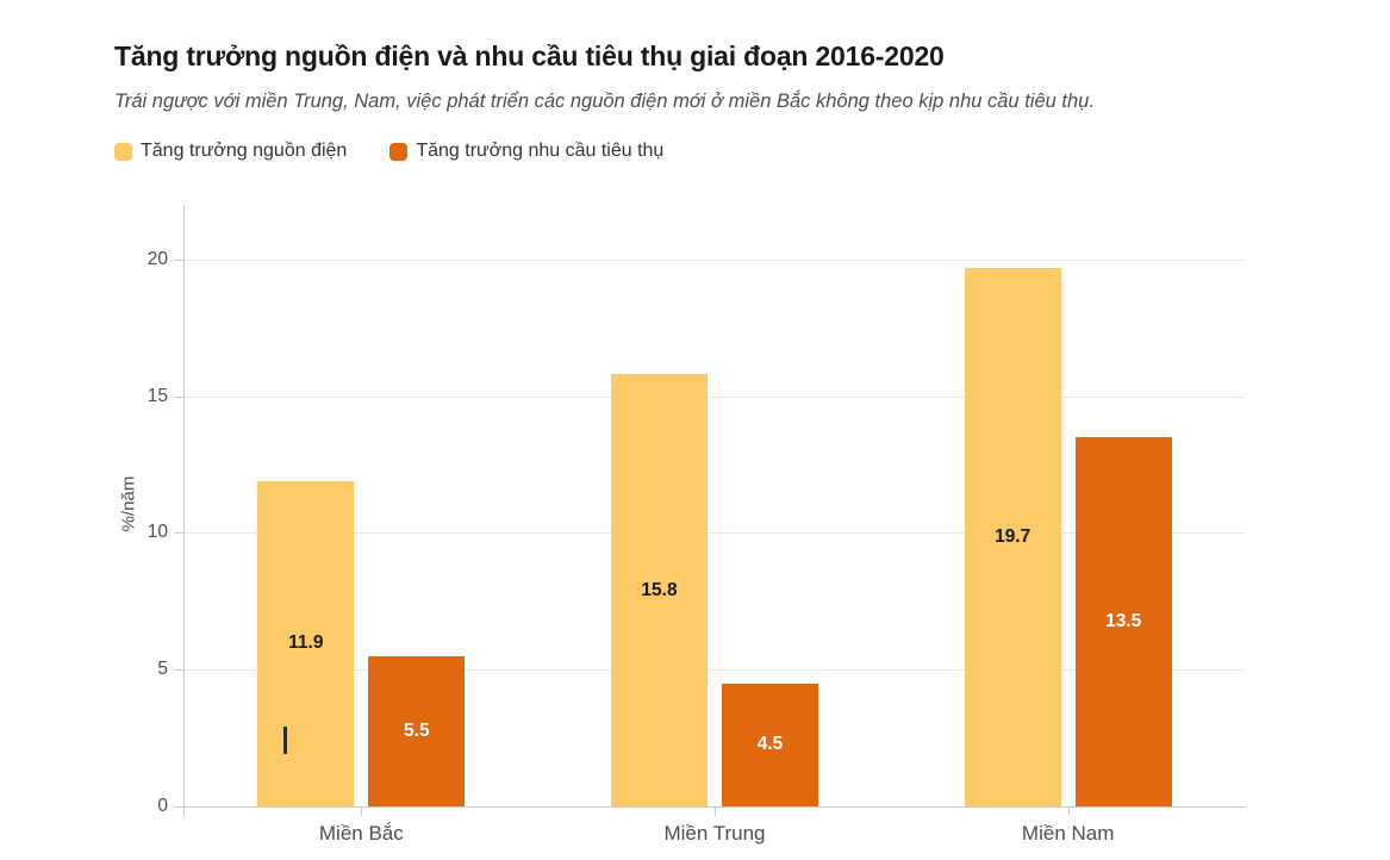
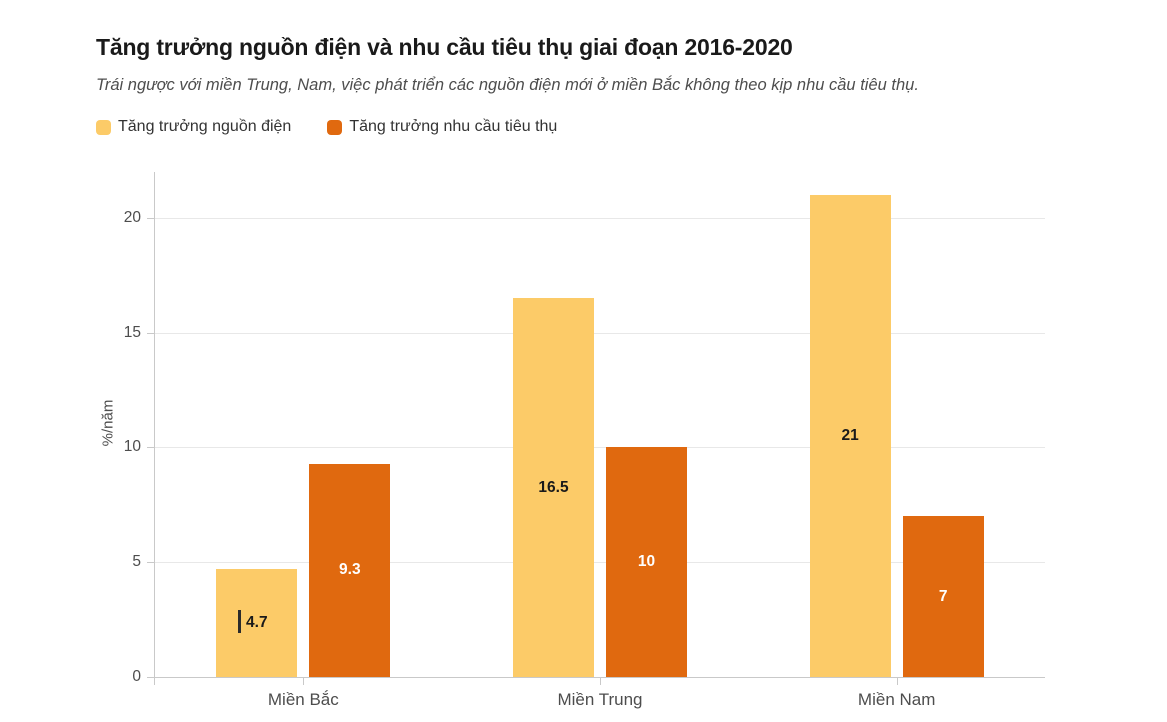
Tăng trưởng nguồn điện/Miền Bắc: 11.9 -> 4.7
Tăng trưởng nhu cầu tiêu thụ/Miền Bắc: 5.5 -> 9.3
Tăng trưởng nguồn điện/Miền Trung: 15.8 -> 16.5
Tăng trưởng nhu cầu tiêu thụ/Miền Trung: 4.5 -> 10
Tăng trưởng nguồn điện/Miền Nam: 19.7 -> 21
Tăng trưởng nhu cầu tiêu thụ/Miền Nam: 13.5 -> 7
